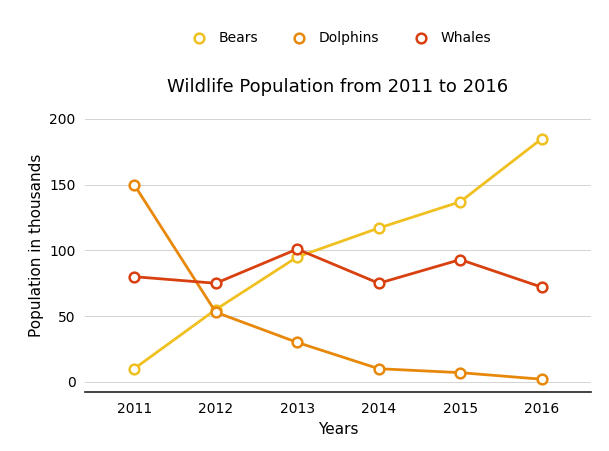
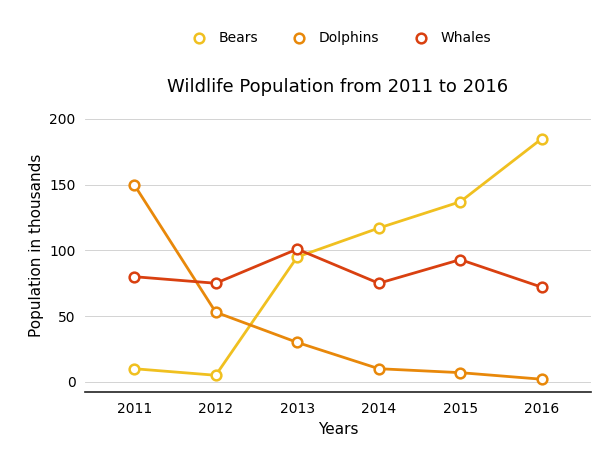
Bears/2012: 55 -> 5
